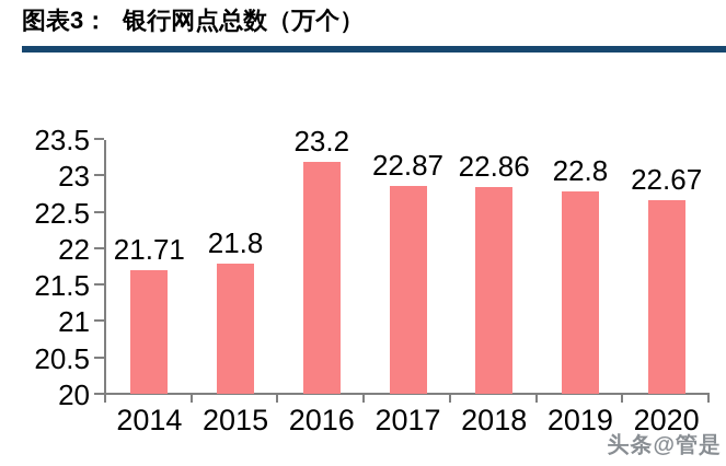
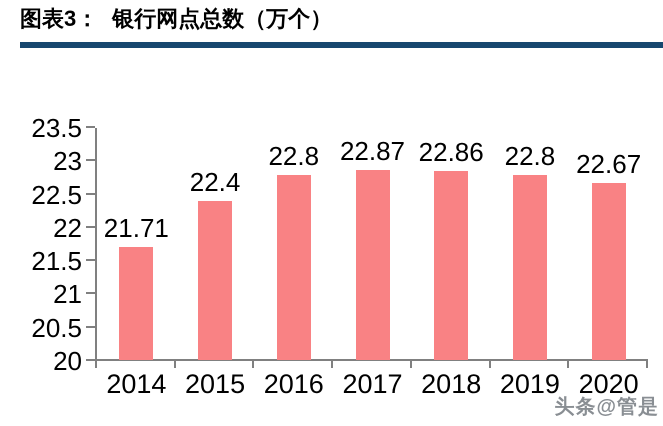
2015: 21.8 -> 22.4
2016: 23.2 -> 22.8
